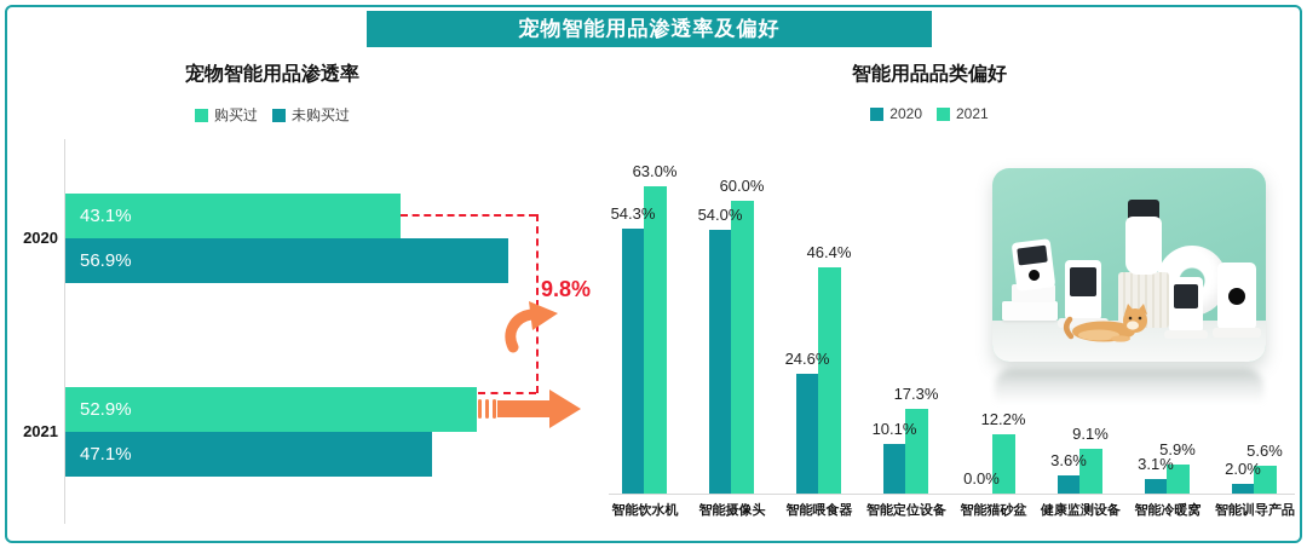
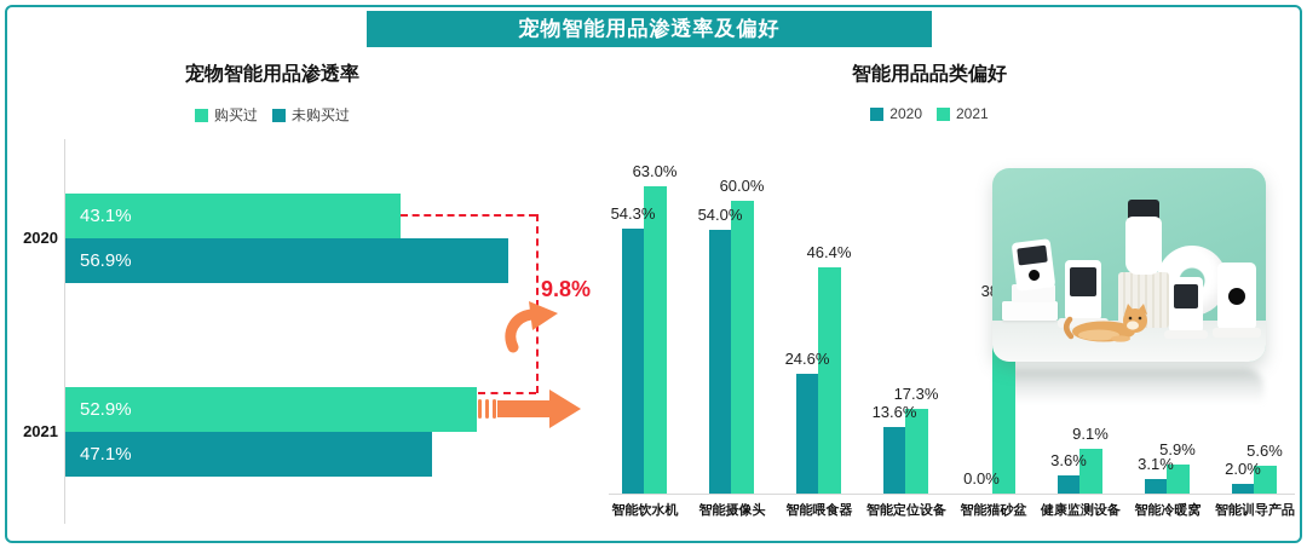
智能用品品类偏好/2020/智能定位设备: 10.1% -> 13.6%
智能用品品类偏好/2021/智能猫砂盆: 12.2% -> 38.5%
